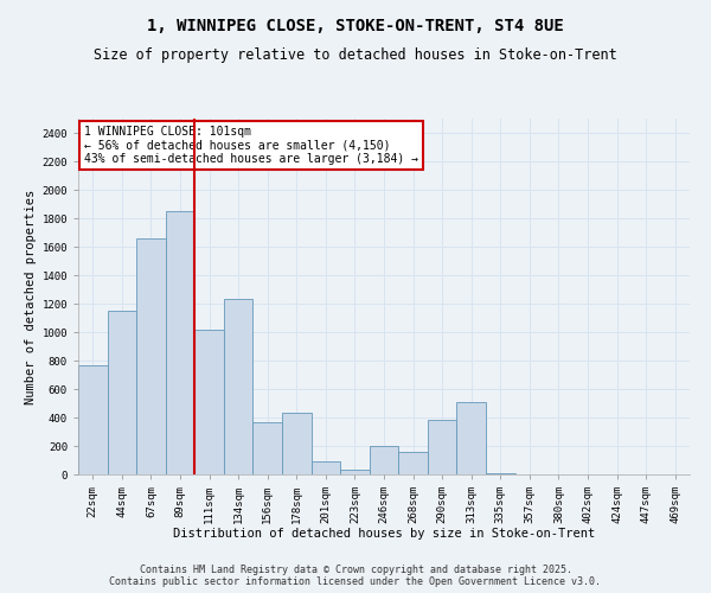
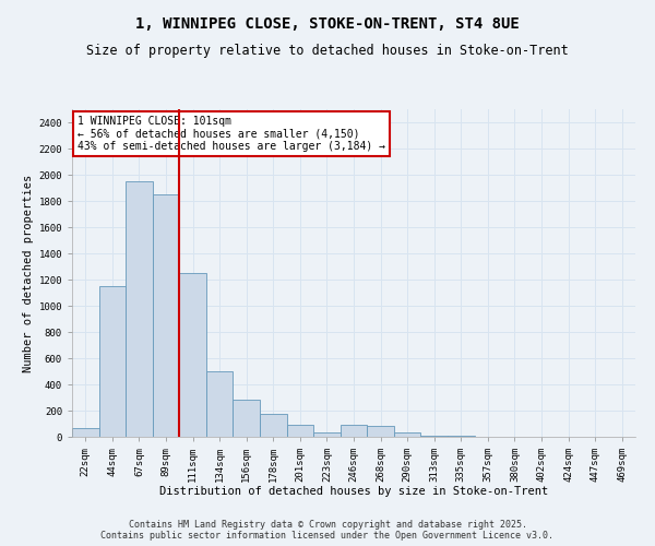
22sqm: 770 -> 70
67sqm: 1660 -> 1950
111sqm: 1020 -> 1250
134sqm: 1230 -> 500
156sqm: 370 -> 280
178sqm: 430 -> 180
246sqm: 200 -> 90
268sqm: 160 -> 80
290sqm: 380 -> 30
313sqm: 510 -> 10
